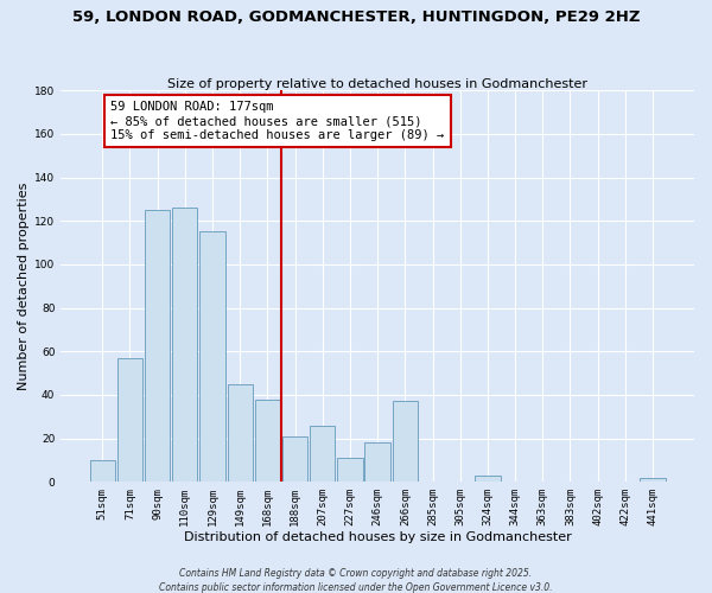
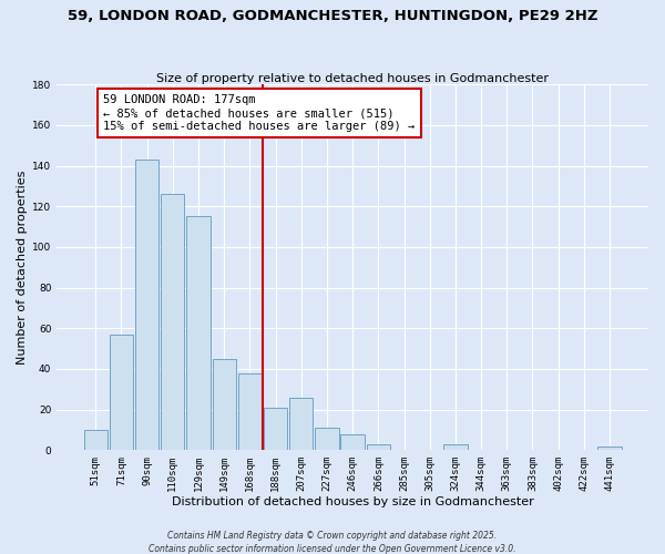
90sqm: 125 -> 143
246sqm: 18 -> 8
266sqm: 37 -> 3
